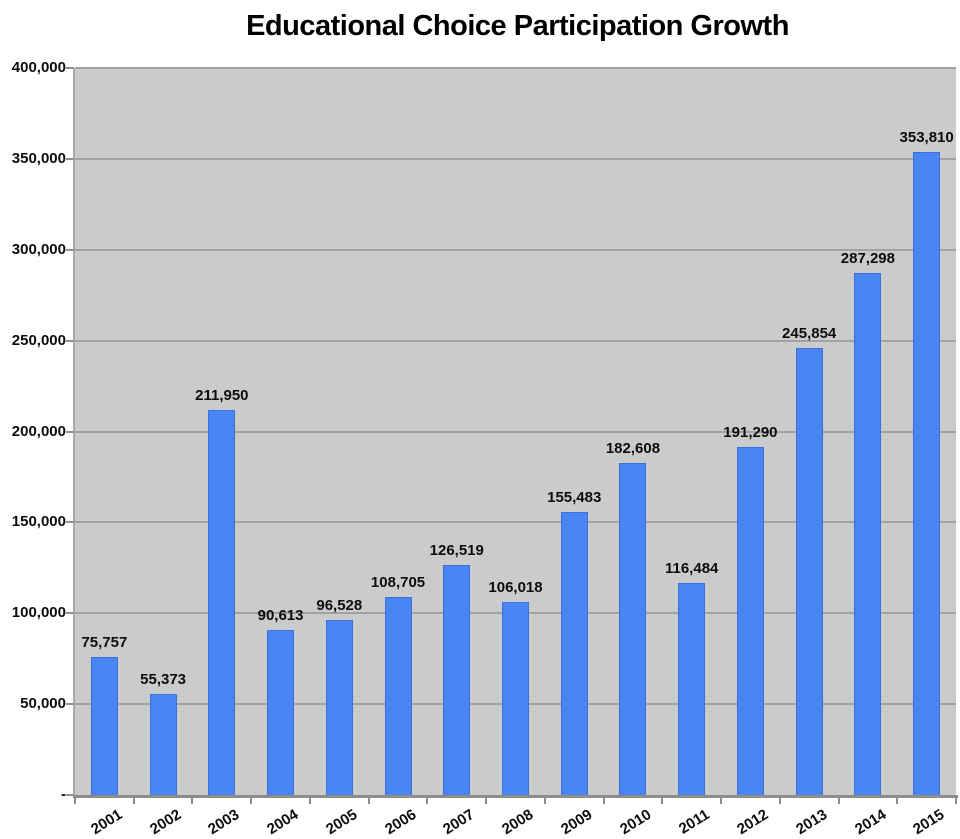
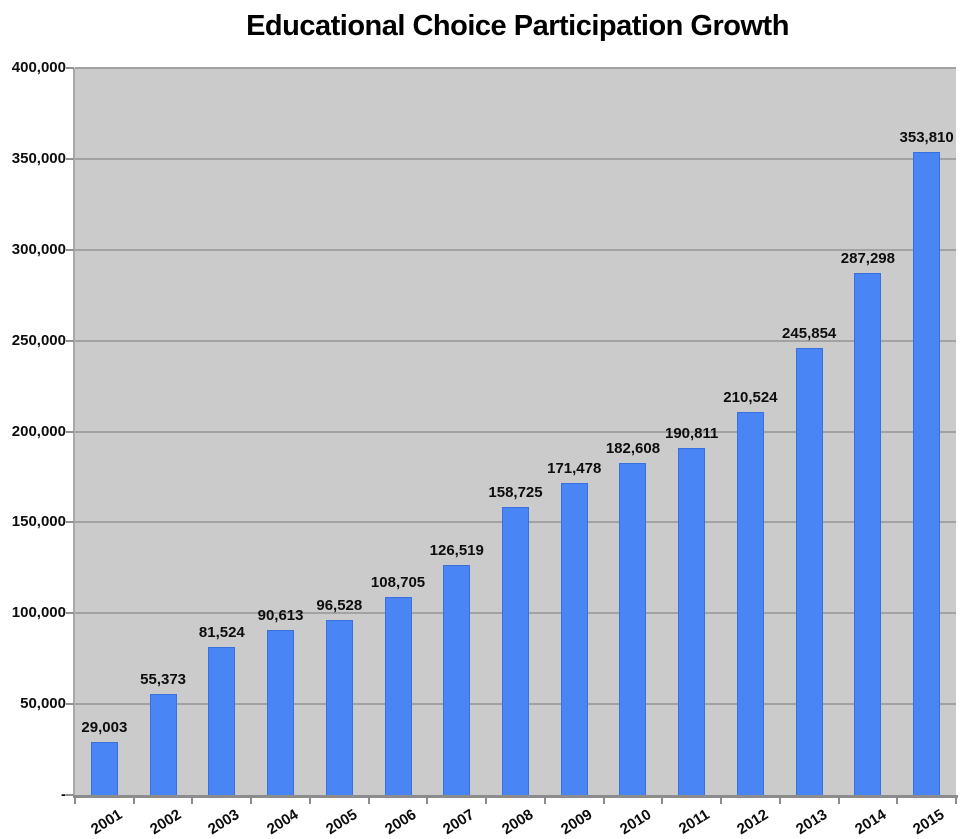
2001: 75,757 -> 29,003
2003: 211,950 -> 81,524
2008: 106,018 -> 158,725
2009: 155,483 -> 171,478
2011: 116,484 -> 190,811
2012: 191,290 -> 210,524
